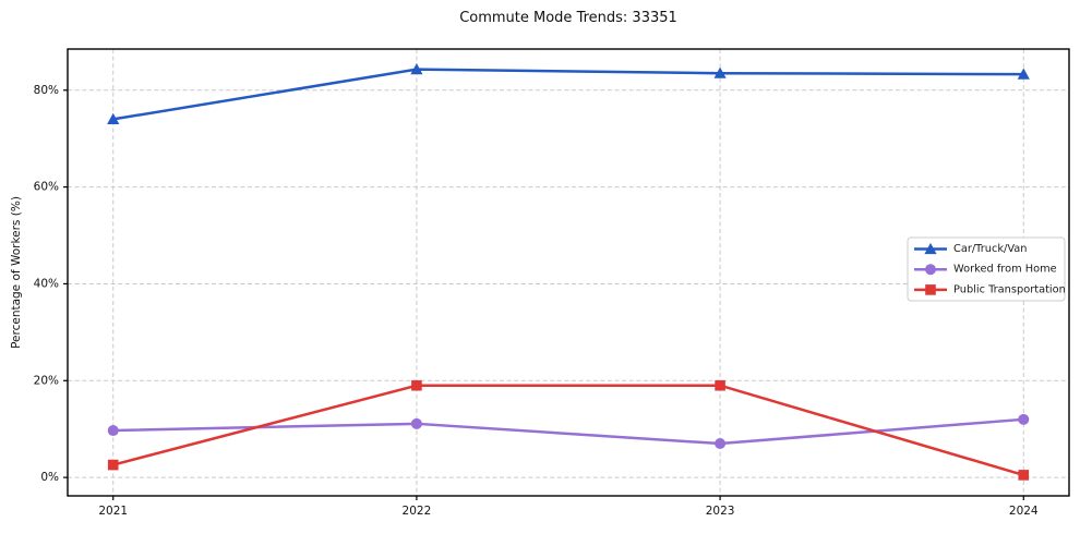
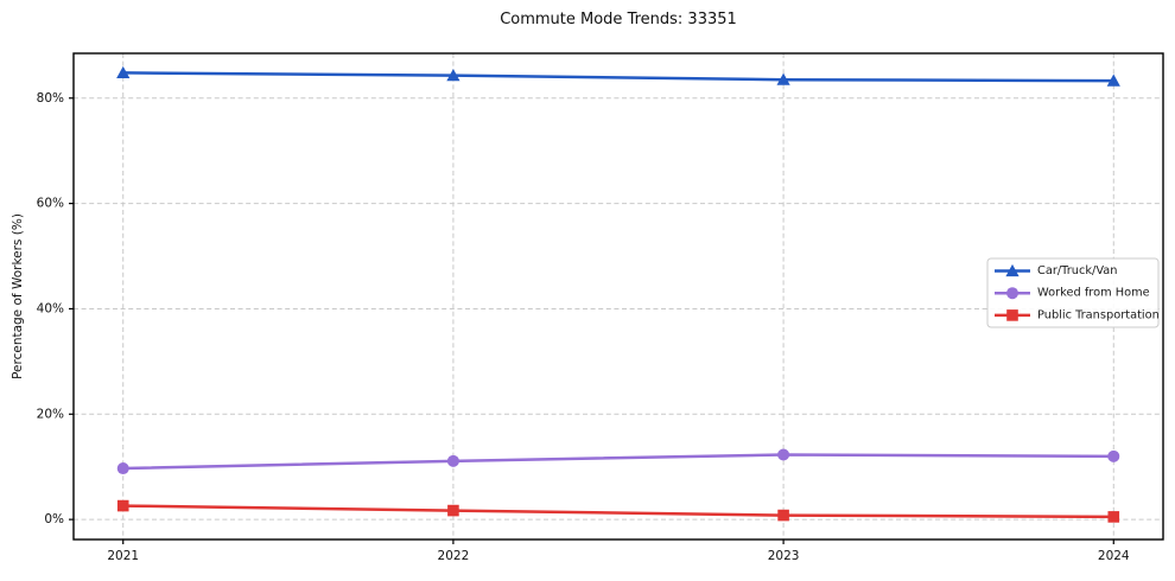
Car/Truck/Van/2021: 74% -> 85%
Public Transportation/2022: 19% -> 2%
Worked from Home/2023: 7% -> 12%
Public Transportation/2023: 19% -> 1%
